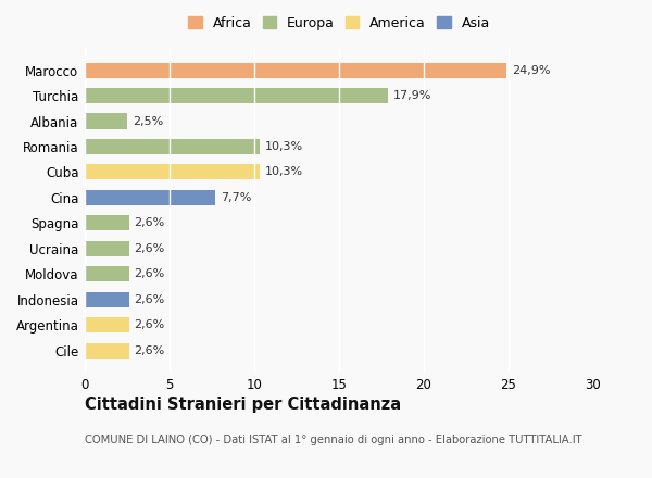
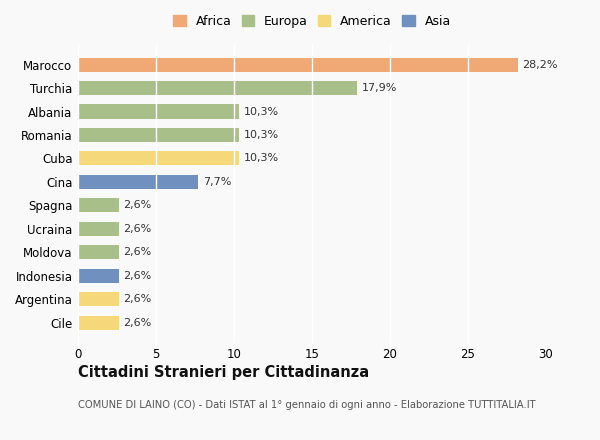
Marocco: 24,9% -> 28,2%
Albania: 2,5% -> 10,3%
